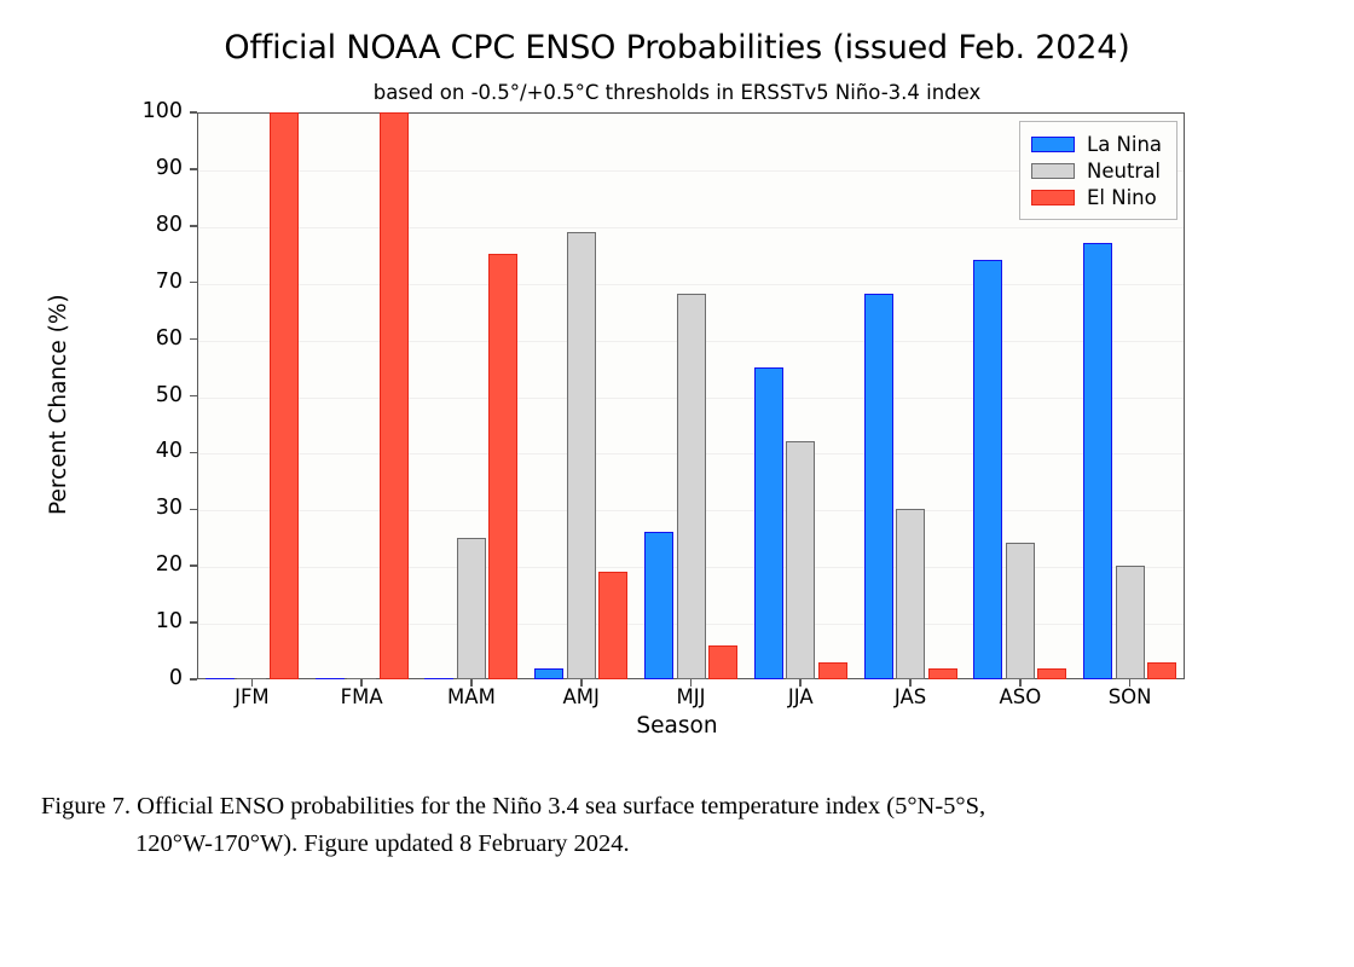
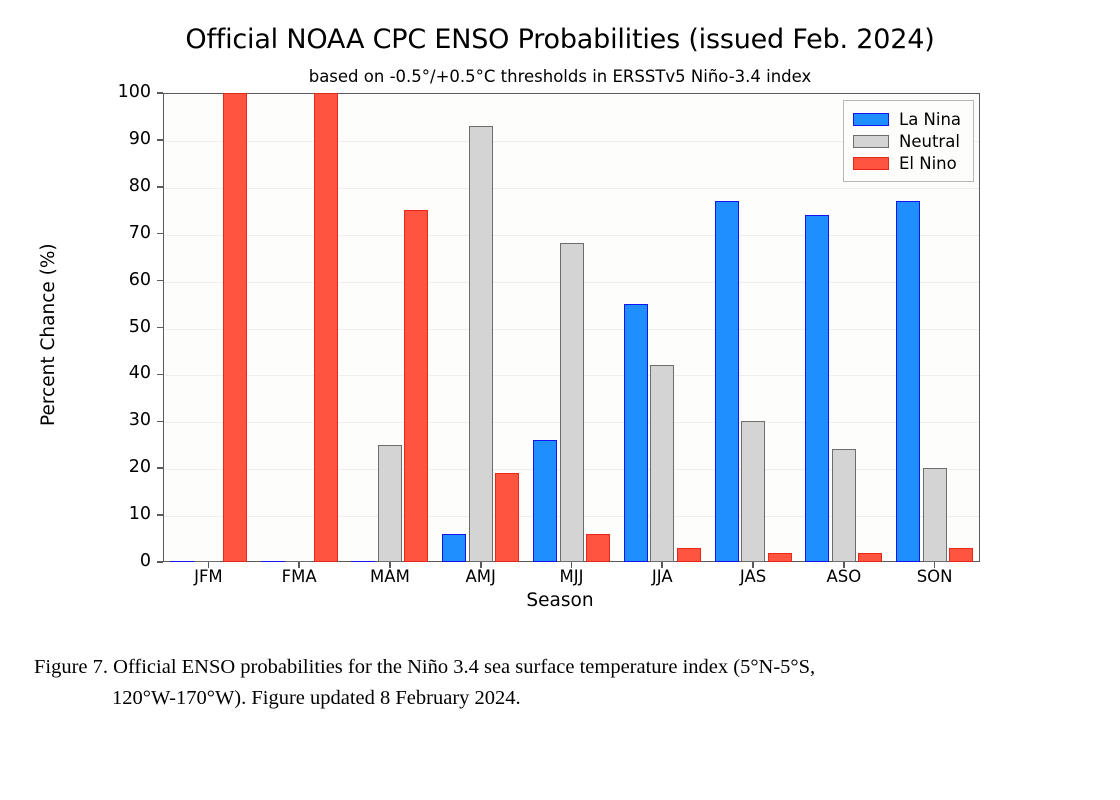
La Nina/AMJ: 2 -> 6
Neutral/AMJ: 79 -> 93
La Nina/JAS: 68 -> 77
